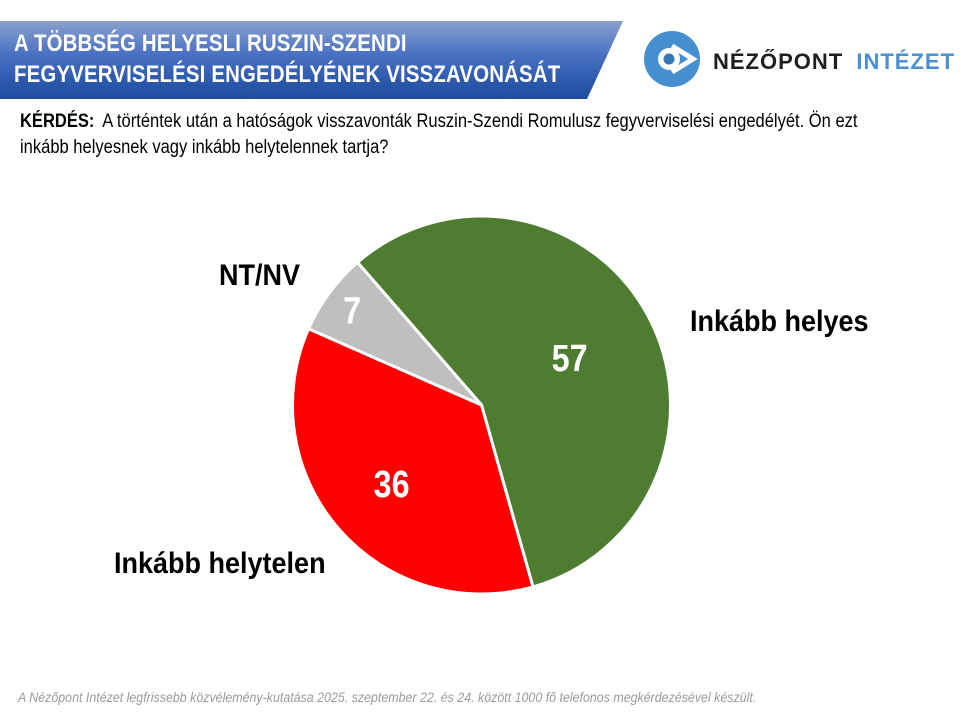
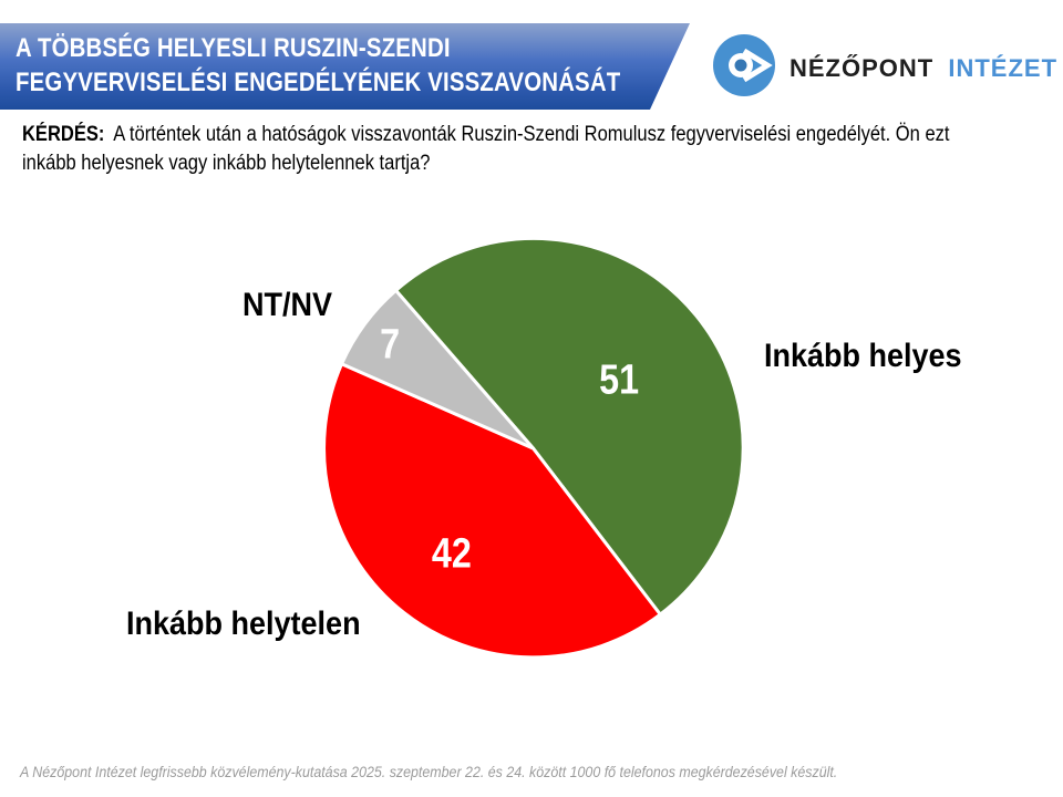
Inkább helyes: 57 -> 51
Inkább helytelen: 36 -> 42
